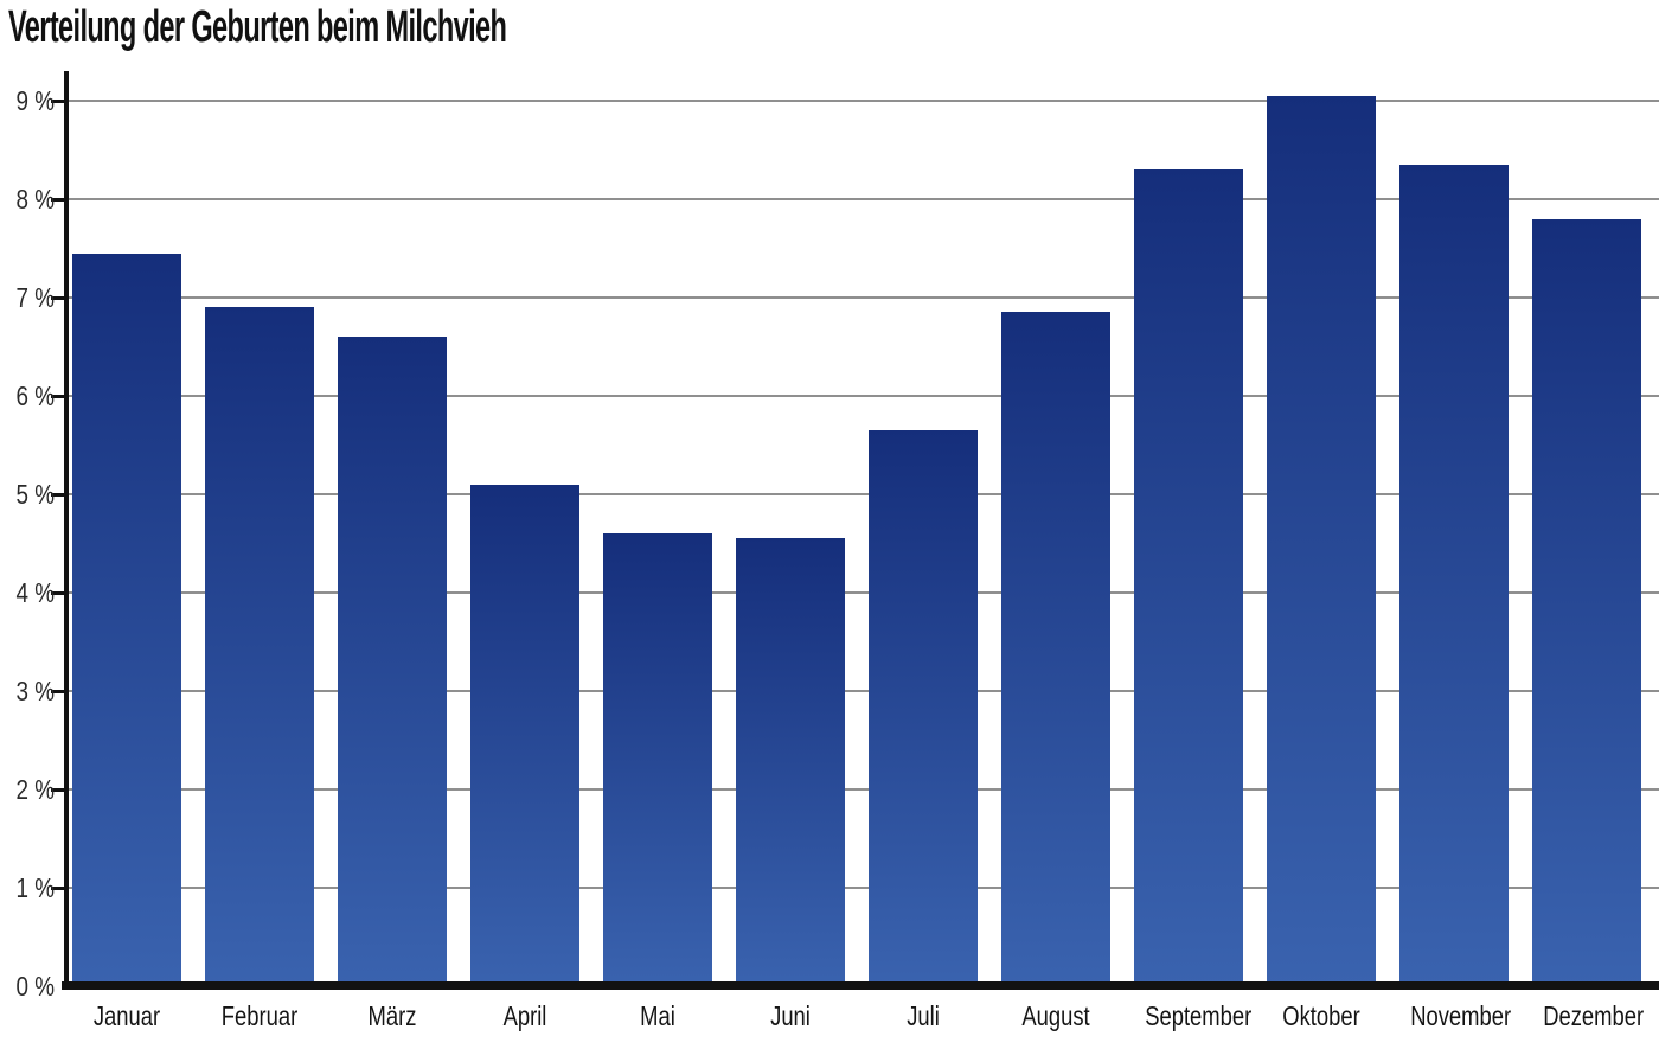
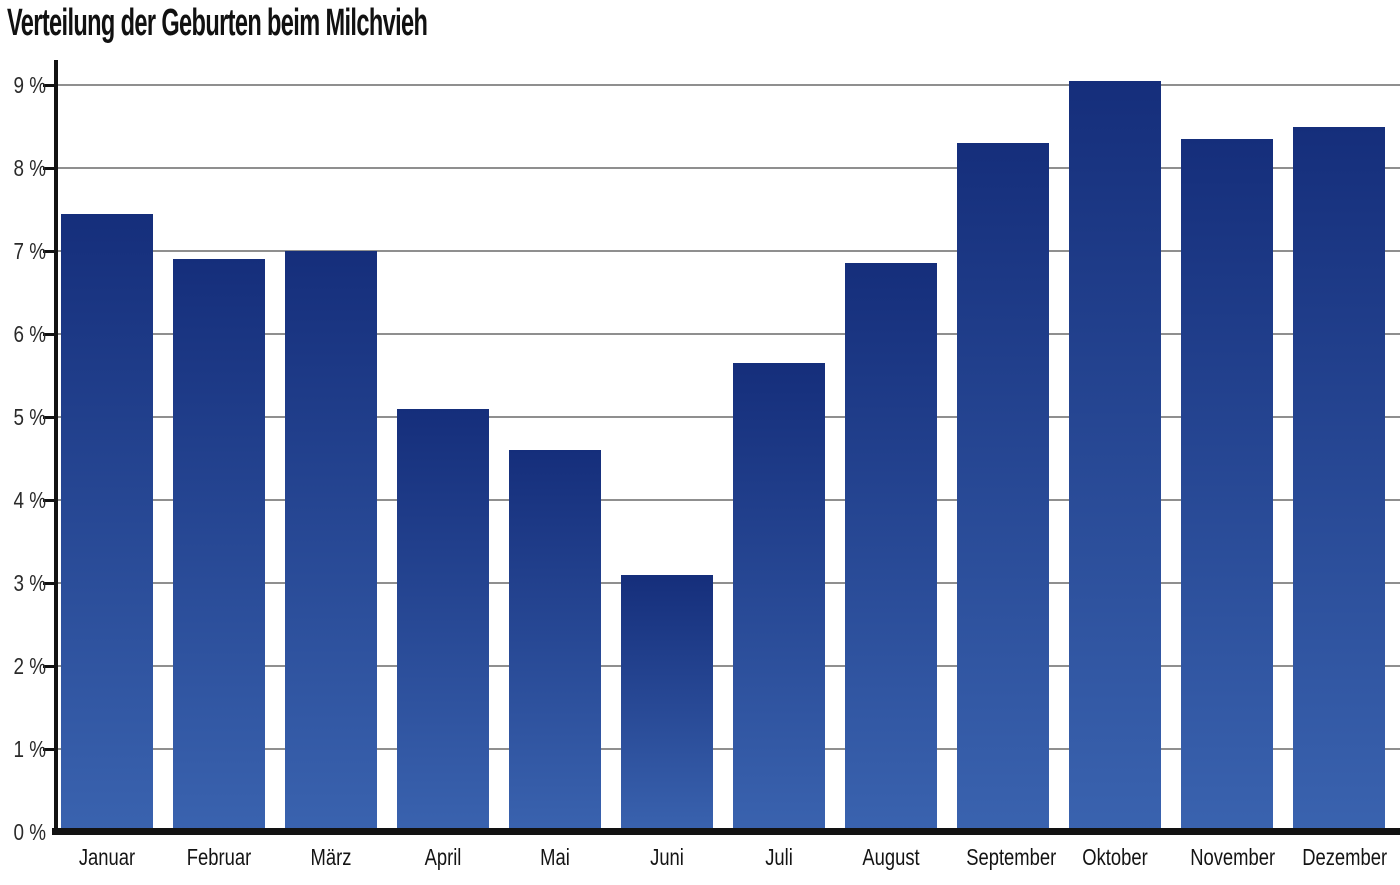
März: 6.6% -> 7.0%
Juni: 4.5% -> 3.1%
Dezember: 7.8% -> 8.5%
